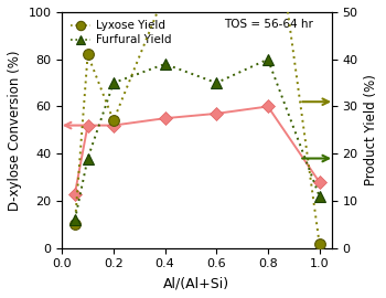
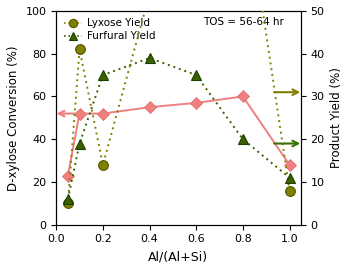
Lyxose Yield/0.2: 27 -> 14
Furfural Yield/0.8: 40 -> 20
Lyxose Yield/1.0: 1 -> 8
